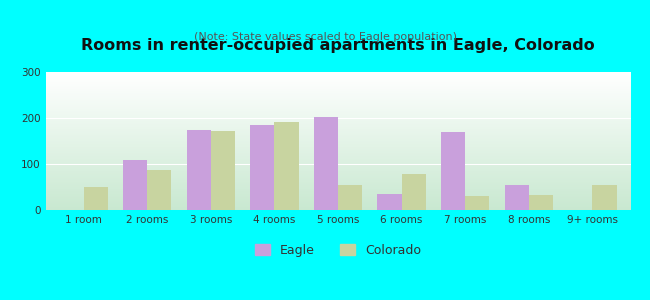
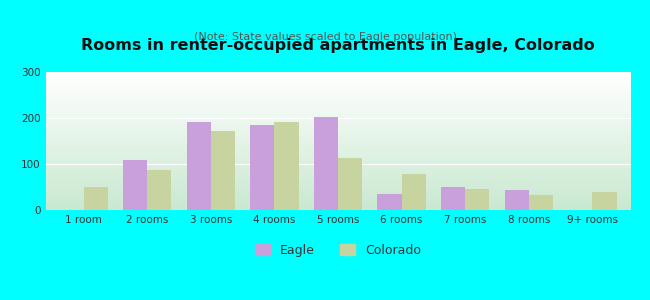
Eagle/3 rooms: 175 -> 192
Colorado/5 rooms: 55 -> 113
Eagle/7 rooms: 170 -> 50
Colorado/7 rooms: 30 -> 46
Eagle/8 rooms: 55 -> 44
Colorado/9+ rooms: 55 -> 40
